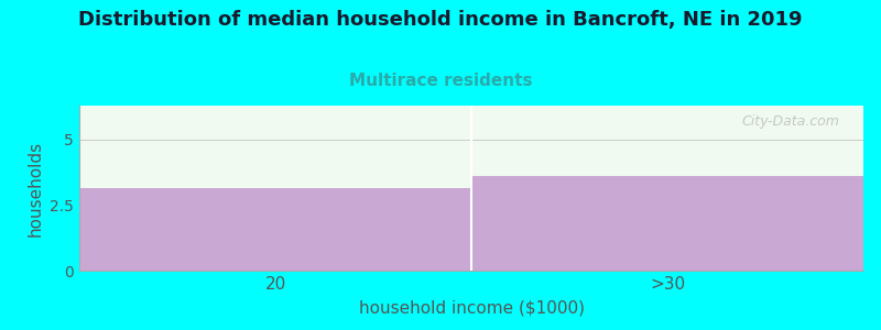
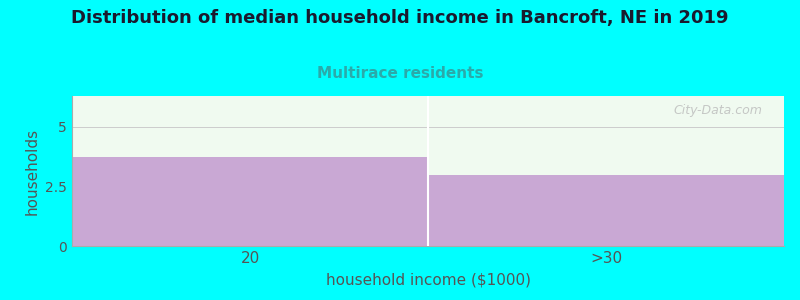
20: 3.15 -> 3.75
>30: 3.60 -> 3.00
